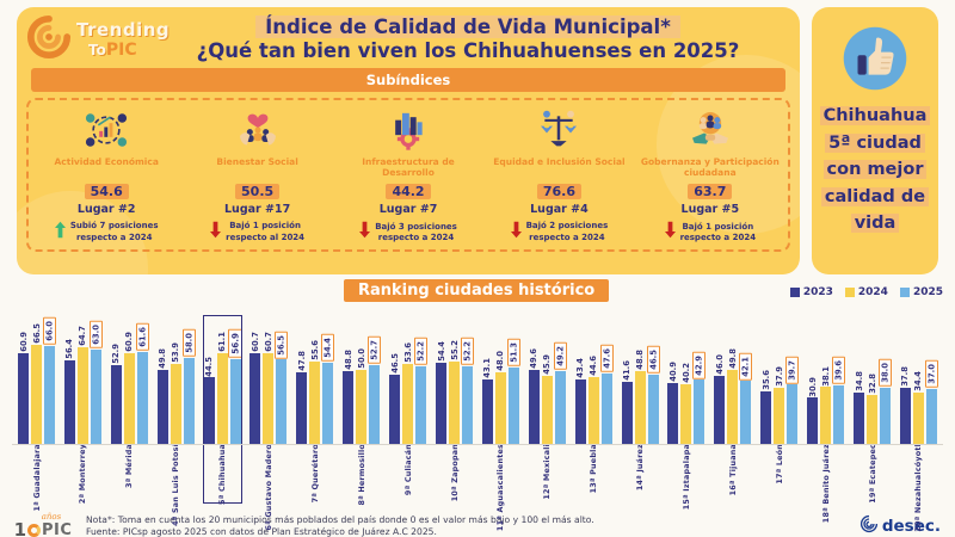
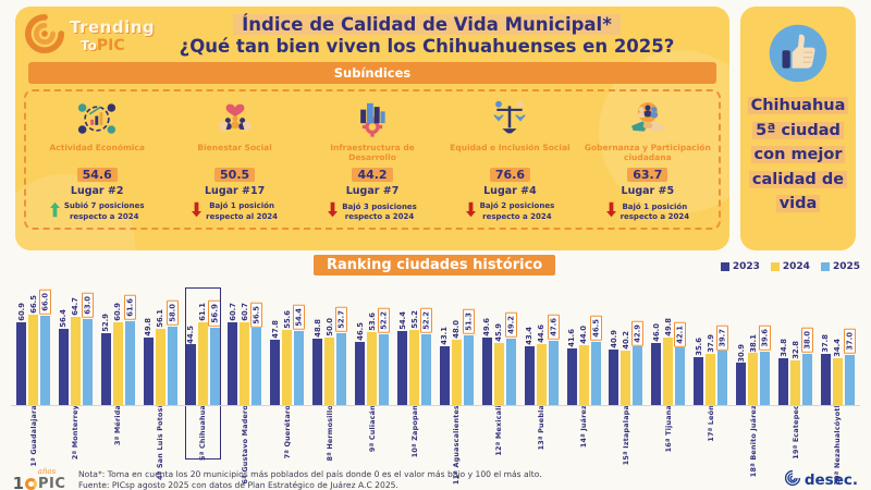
2024/4ª San Luis Potosí: 53.9 -> 56.1
2024/14ª Juárez: 48.8 -> 44.0
